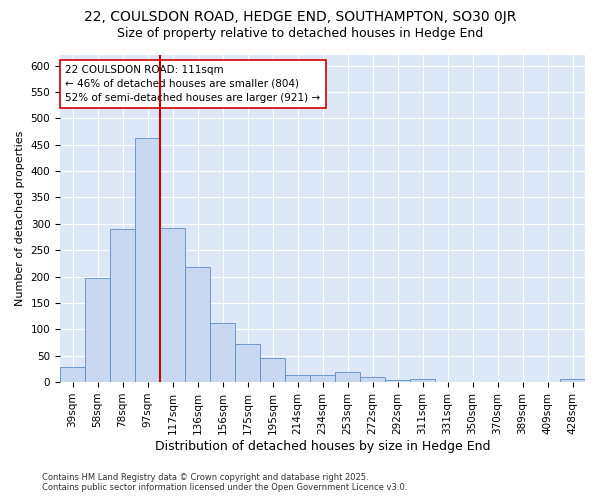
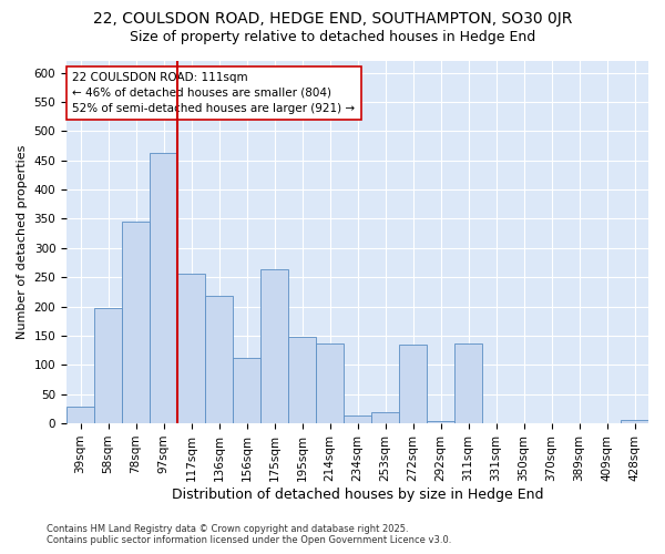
78sqm: 290 -> 346
117sqm: 292 -> 256
175sqm: 73 -> 264
195sqm: 45 -> 148
214sqm: 13 -> 136
272sqm: 10 -> 134
311sqm: 6 -> 136
